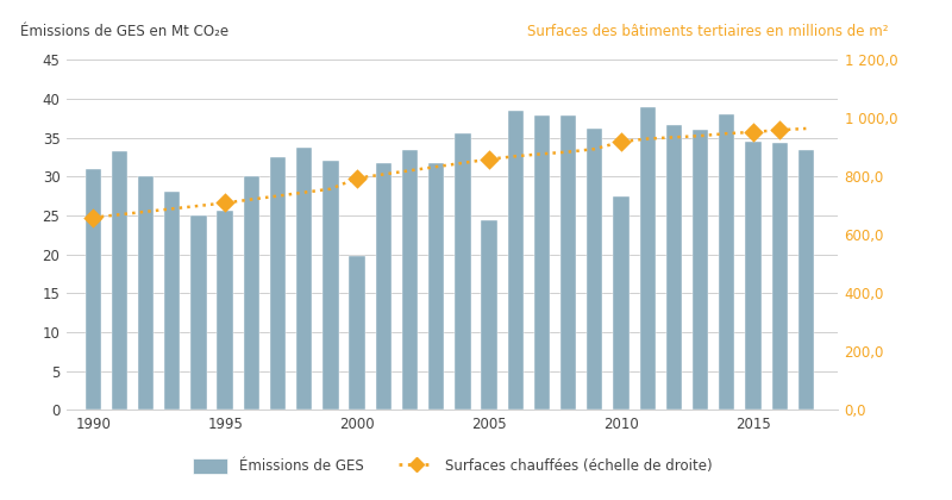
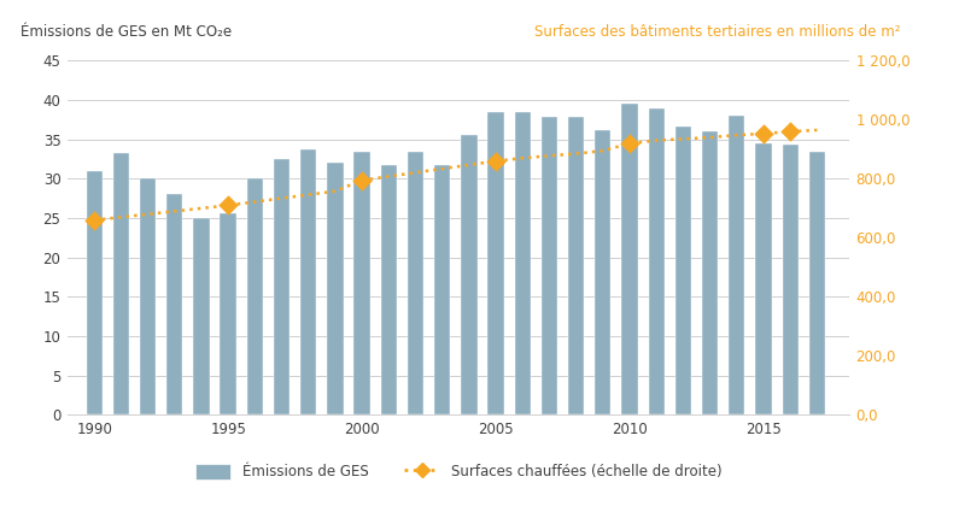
Émissions de GES/2000: 19.8 -> 33.4
Émissions de GES/2005: 24.4 -> 38.5
Émissions de GES/2010: 27.4 -> 39.5
